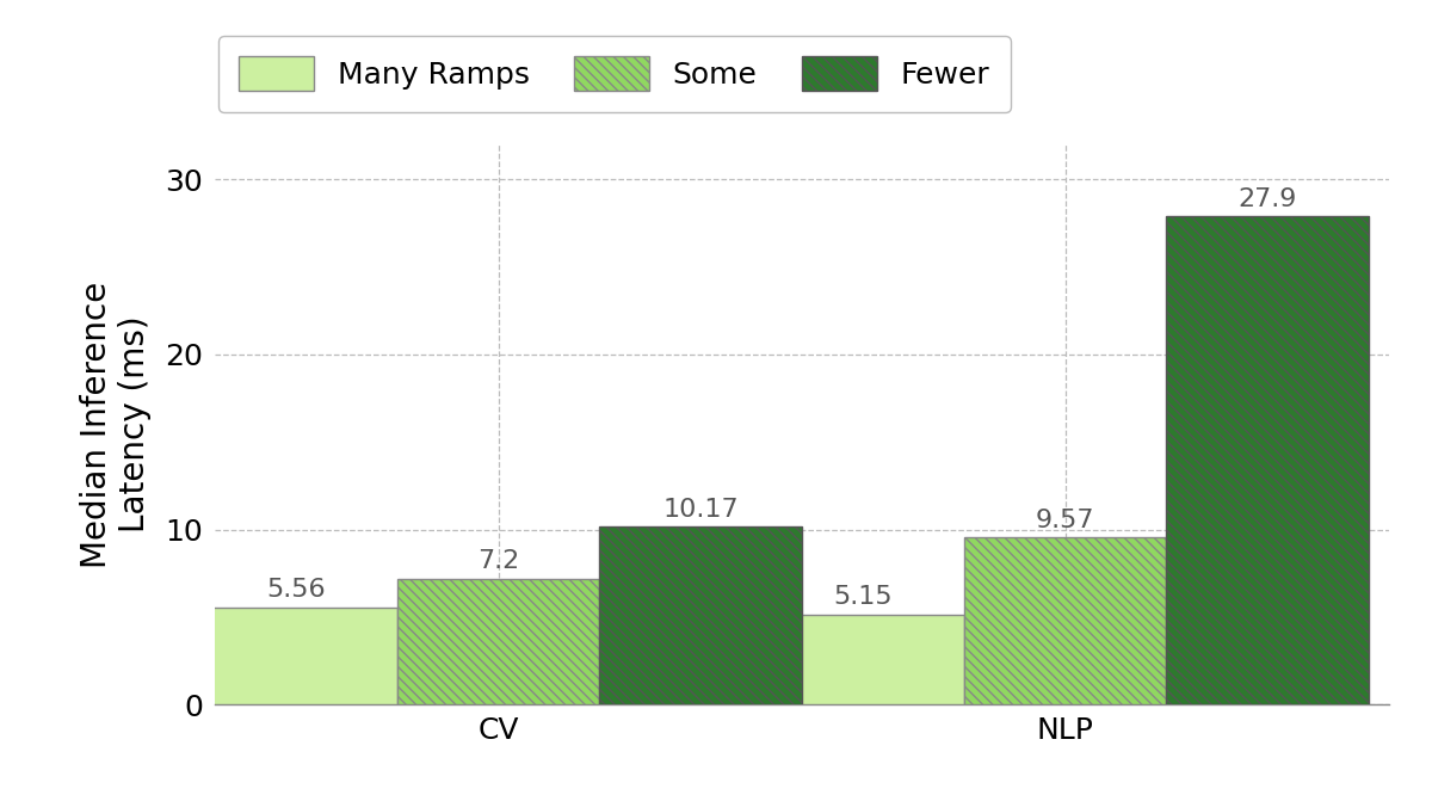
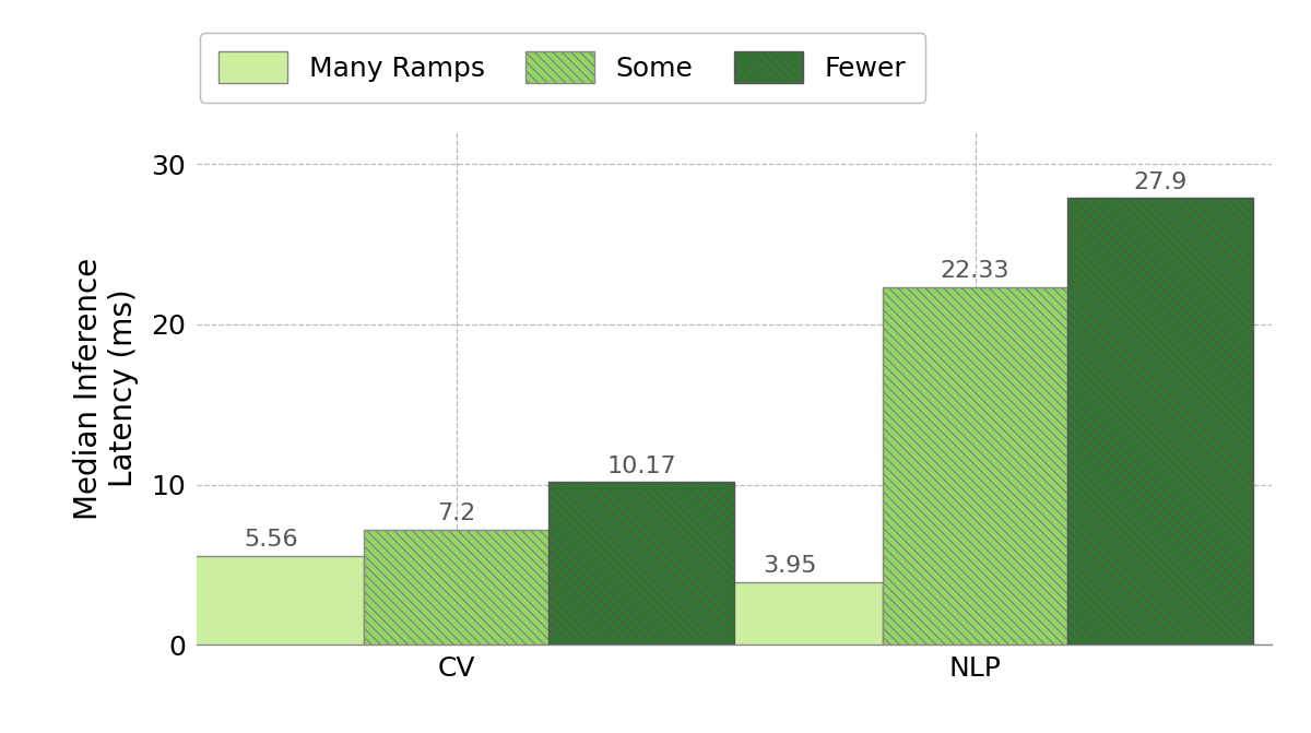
Many Ramps/NLP: 5.15 -> 3.95
Some/NLP: 9.57 -> 22.33
